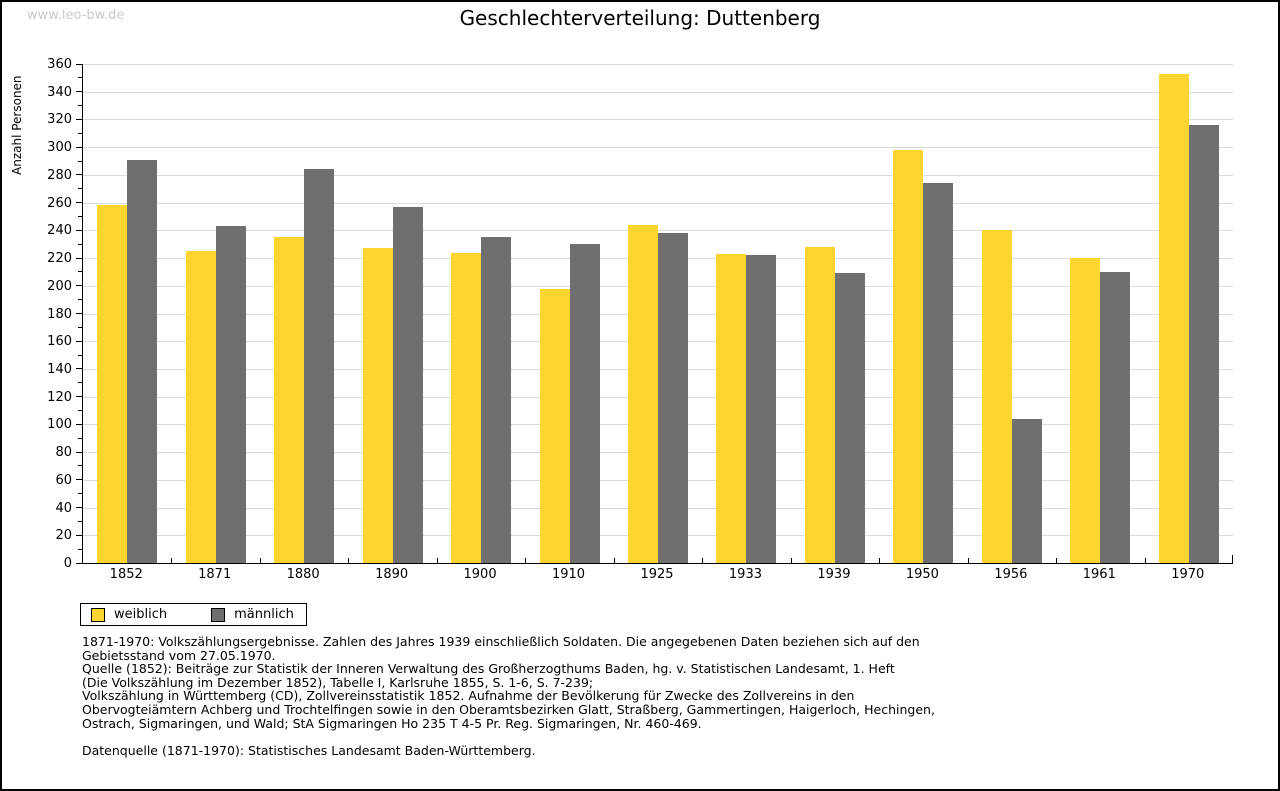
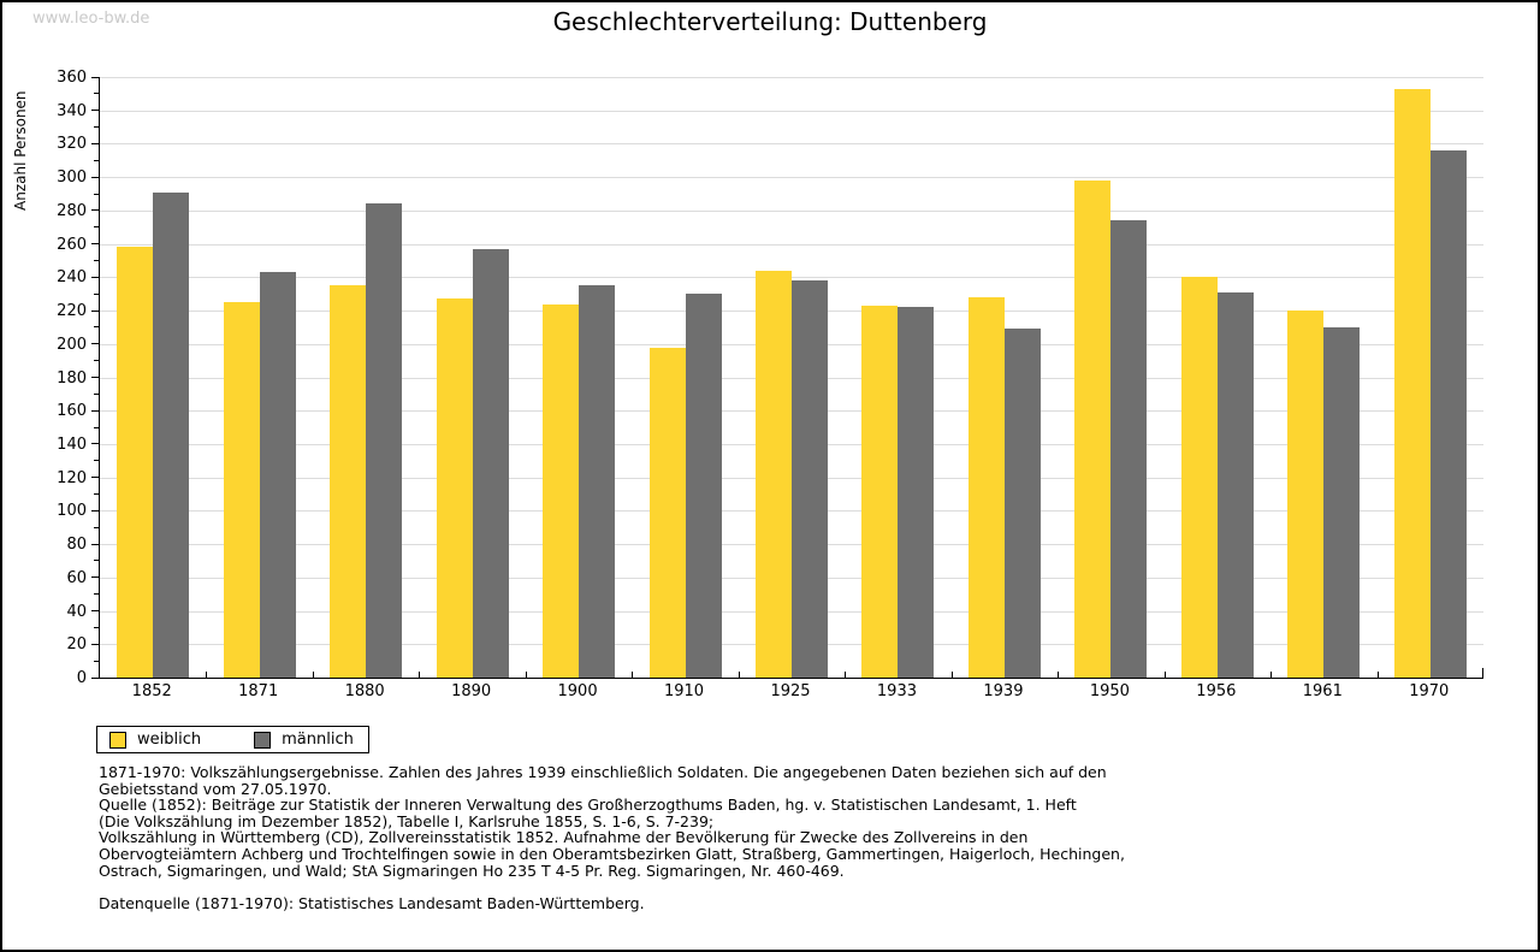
männlich/1956: 104 -> 231
